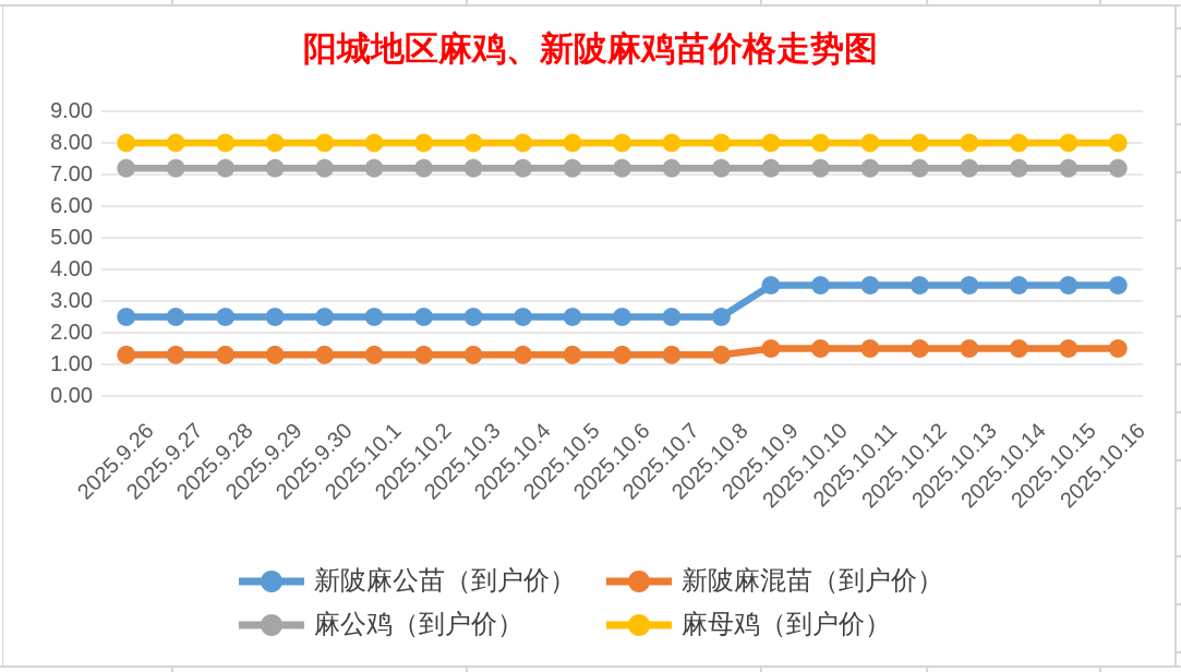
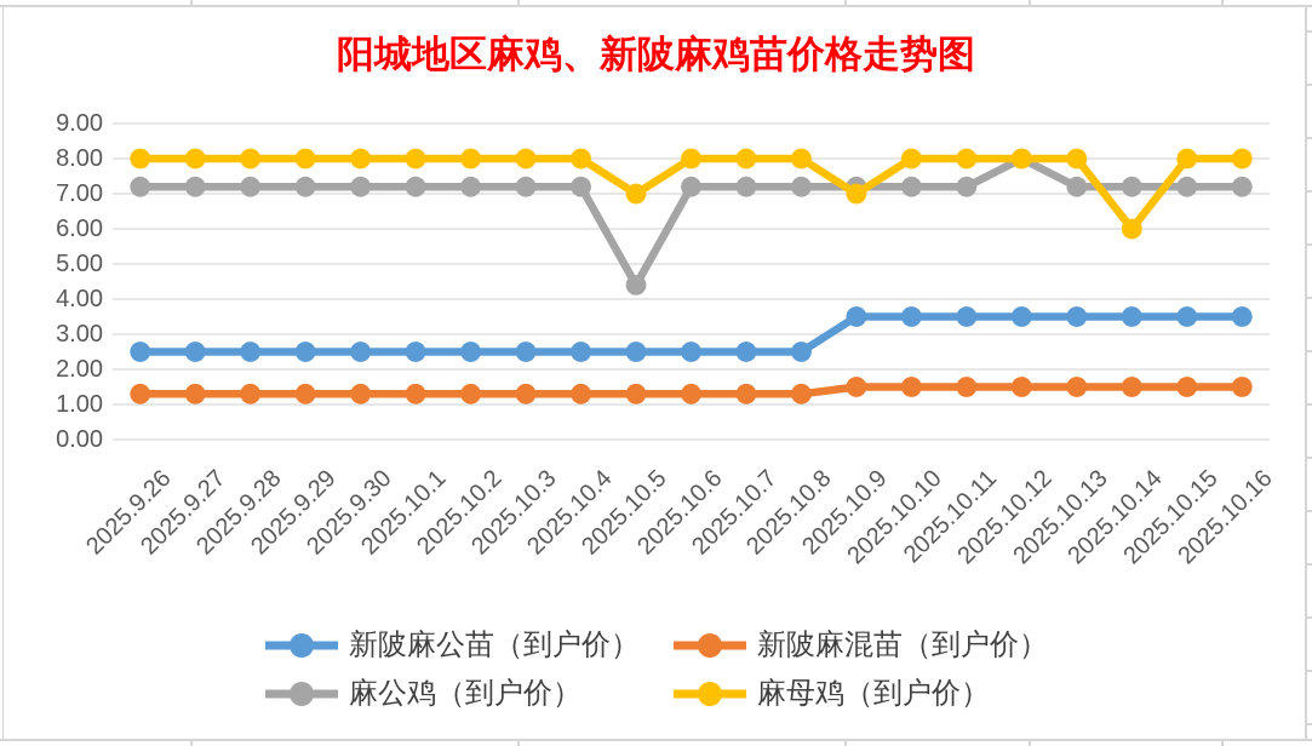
麻公鸡（到户价）/2025.10.5: 7.2 -> 4.4
麻母鸡（到户价）/2025.10.5: 8 -> 7
麻母鸡（到户价）/2025.10.9: 8 -> 7
麻公鸡（到户价）/2025.10.12: 7.2 -> 8.0
麻母鸡（到户价）/2025.10.14: 8 -> 6
